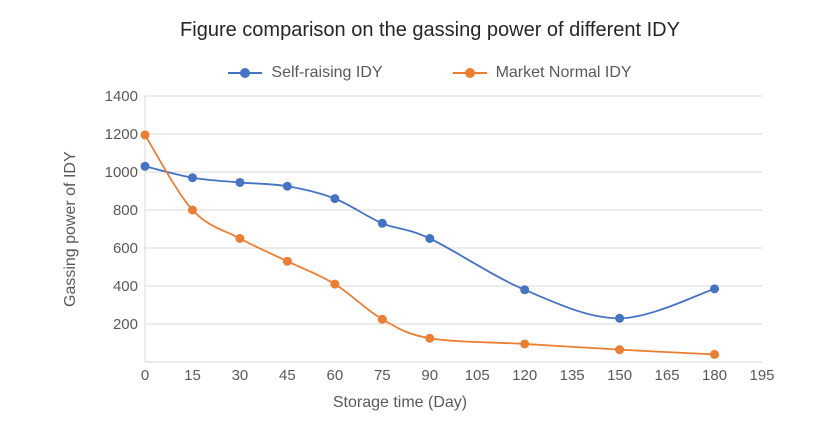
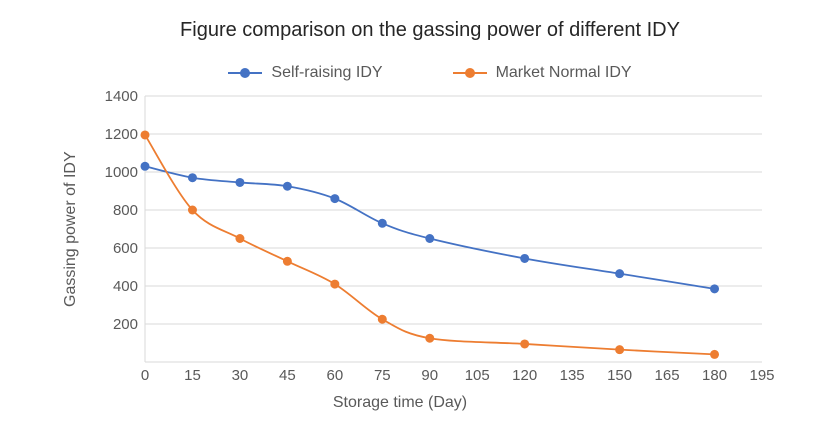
Self-raising IDY/120: 380 -> 540
Self-raising IDY/150: 230 -> 460
